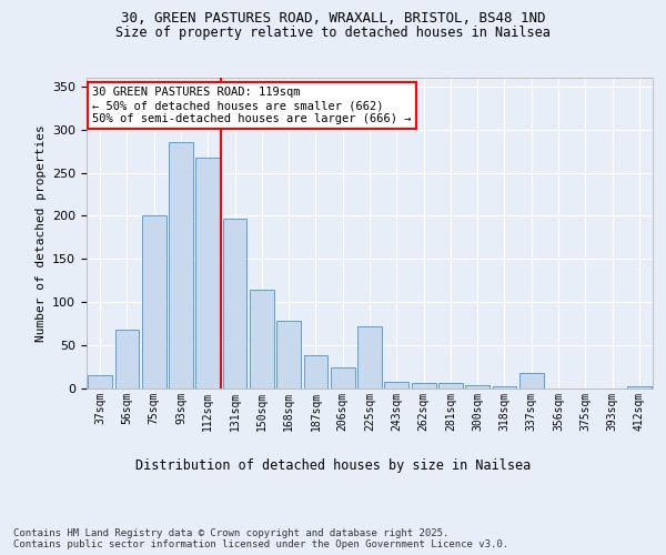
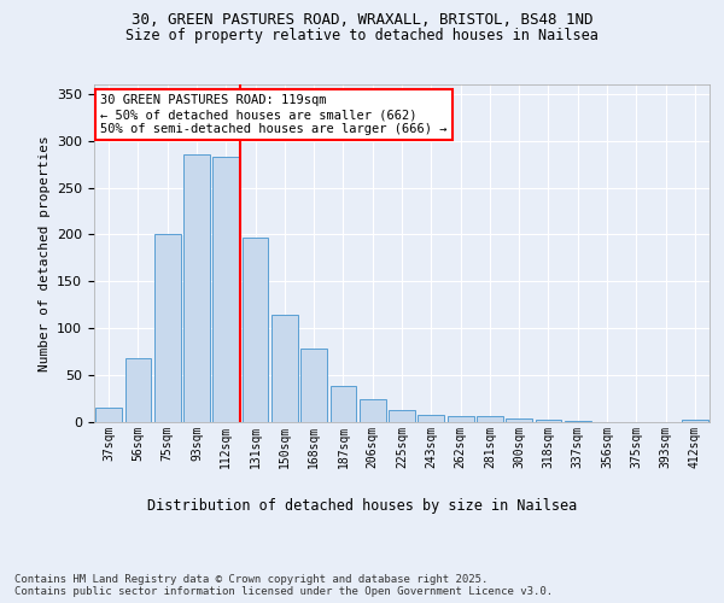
112sqm: 268 -> 283
225sqm: 72 -> 13
337sqm: 18 -> 1
